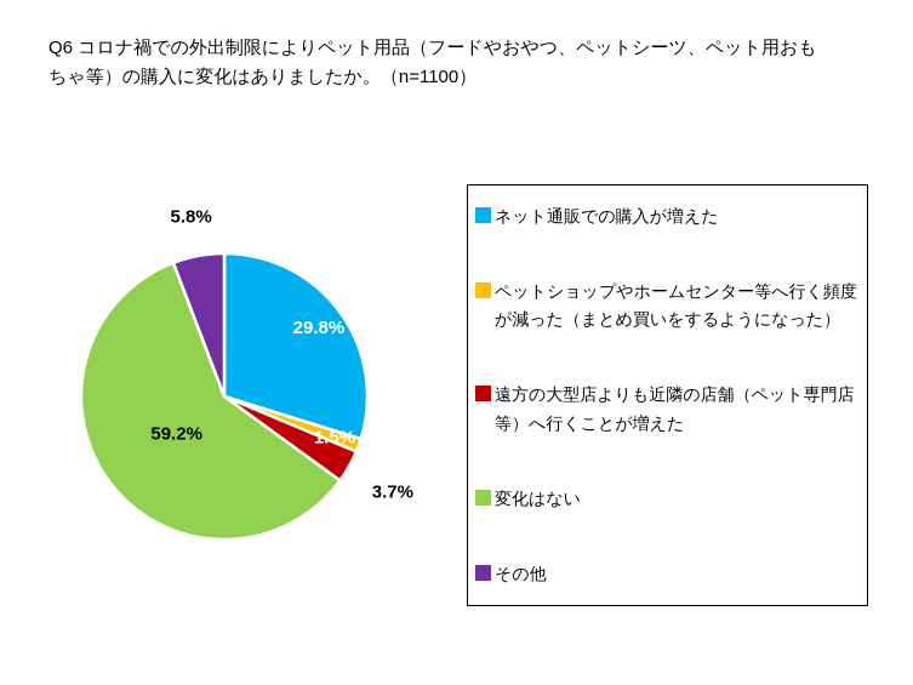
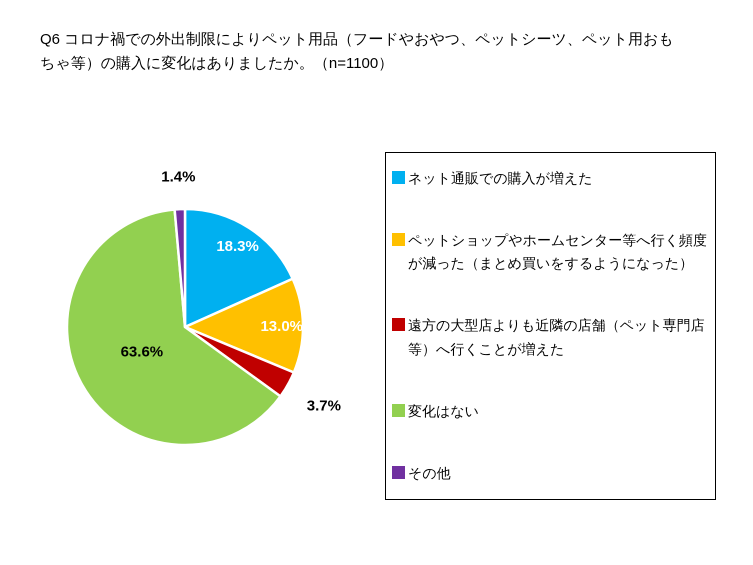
ネット通販での購入が増えた: 29.8% -> 18.3%
ペットショップやホームセンター等へ行く頻度が減った（まとめ買いをするようになった）: 1.5% -> 13.0%
変化はない: 59.2% -> 63.6%
その他: 5.8% -> 1.4%
